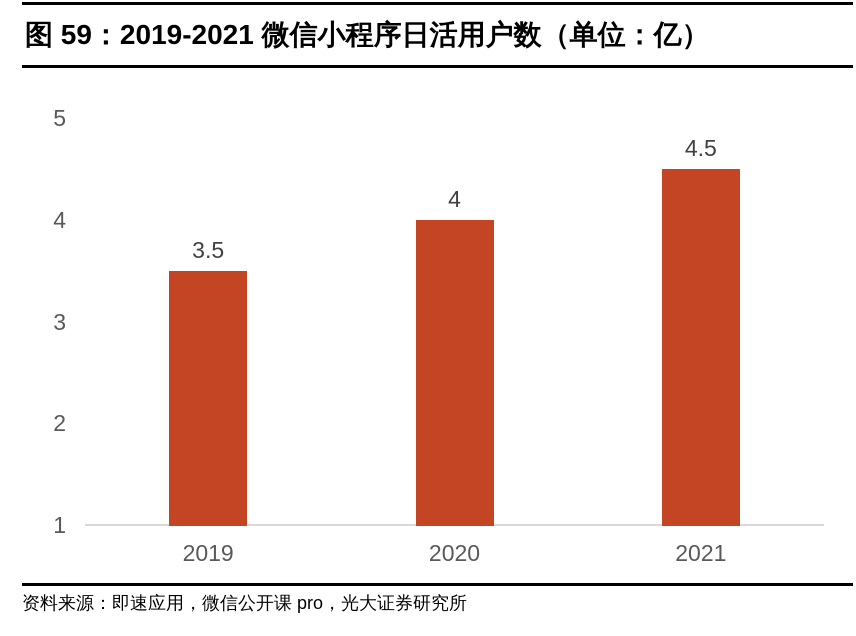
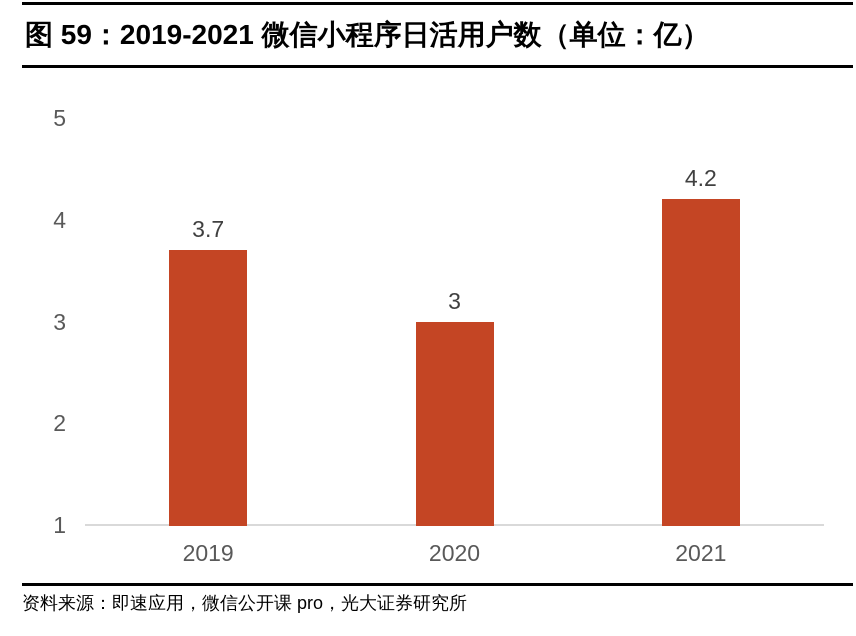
2019: 3.5 -> 3.7
2020: 4 -> 3
2021: 4.5 -> 4.2
